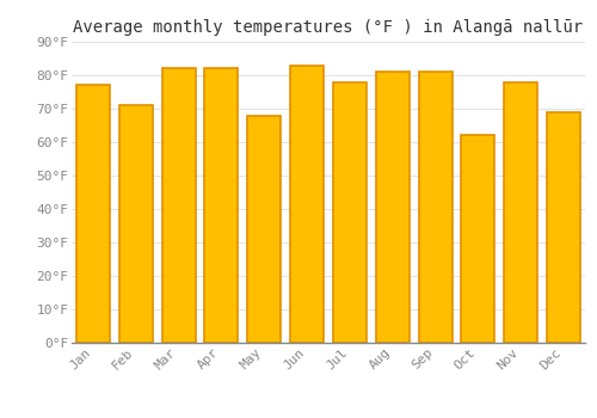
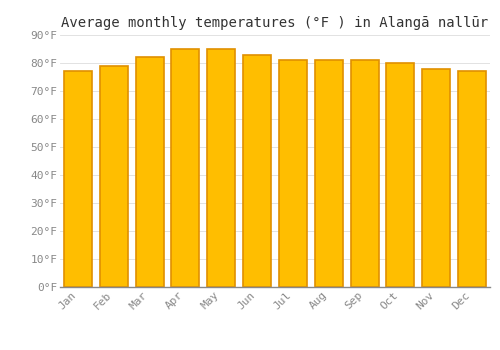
Feb: 71°F -> 79°F
Apr: 82°F -> 85°F
May: 68°F -> 85°F
Jul: 78°F -> 81°F
Oct: 62°F -> 80°F
Dec: 69°F -> 77°F
